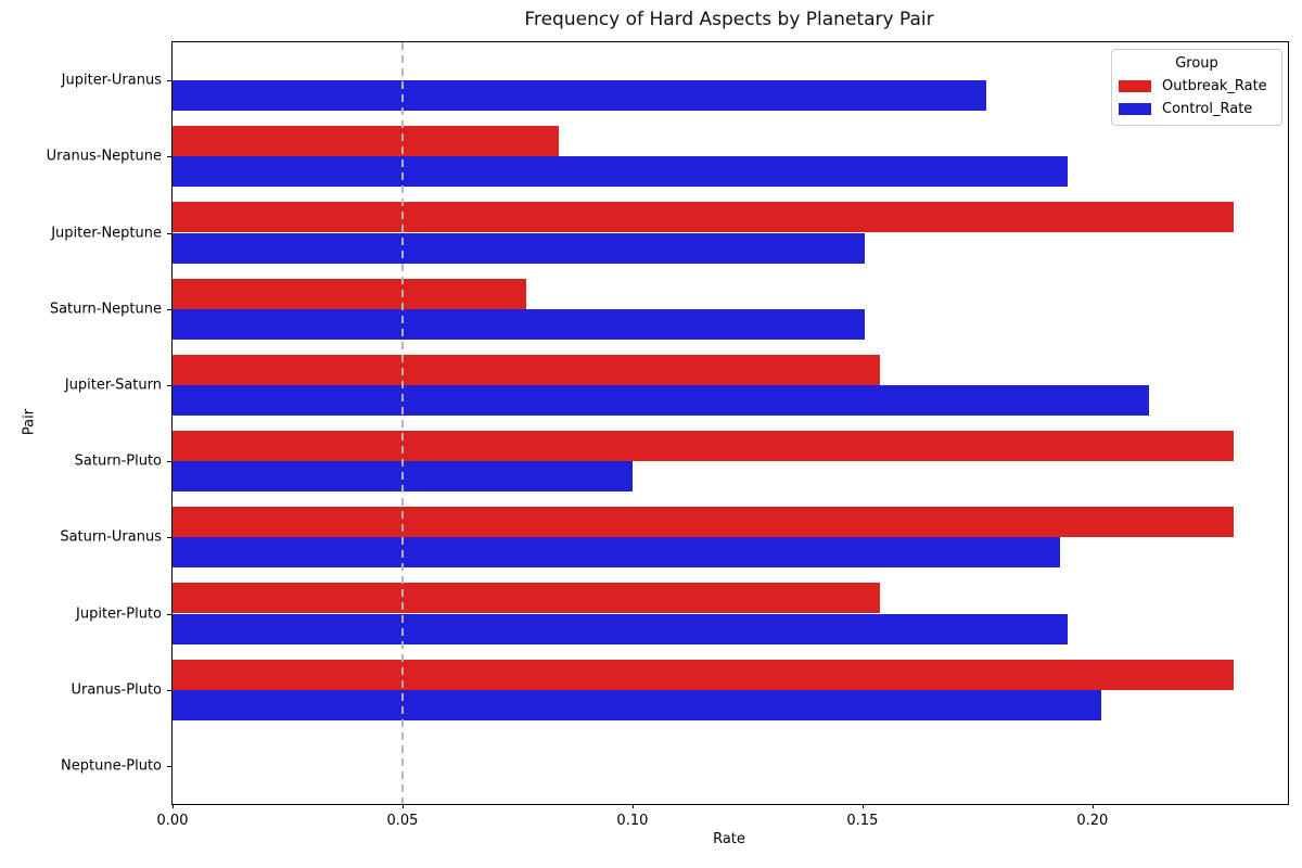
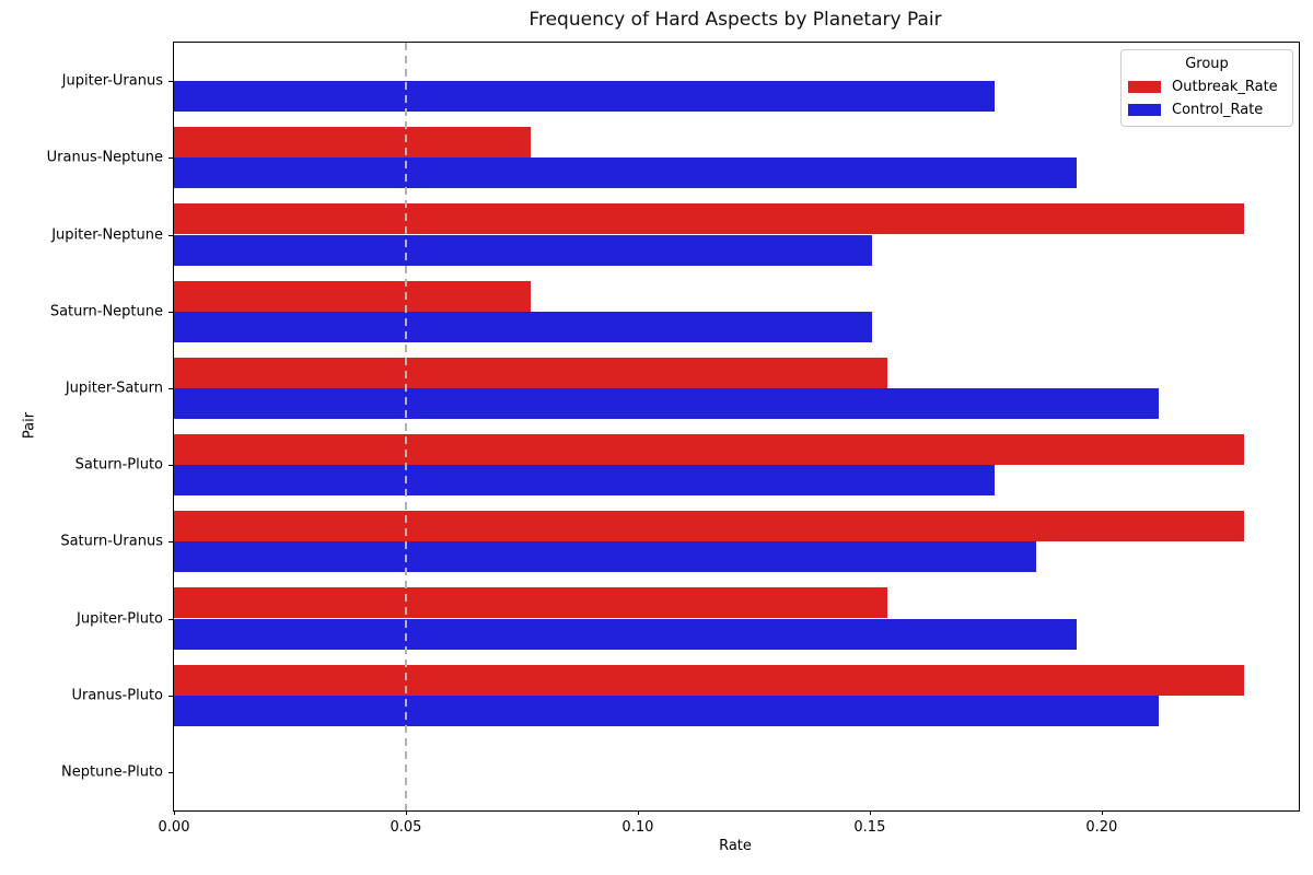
Outbreak_Rate/Uranus-Neptune: 0.084 -> 0.077
Control_Rate/Saturn-Pluto: 0.100 -> 0.177
Control_Rate/Saturn-Uranus: 0.193 -> 0.186
Control_Rate/Uranus-Pluto: 0.202 -> 0.212
